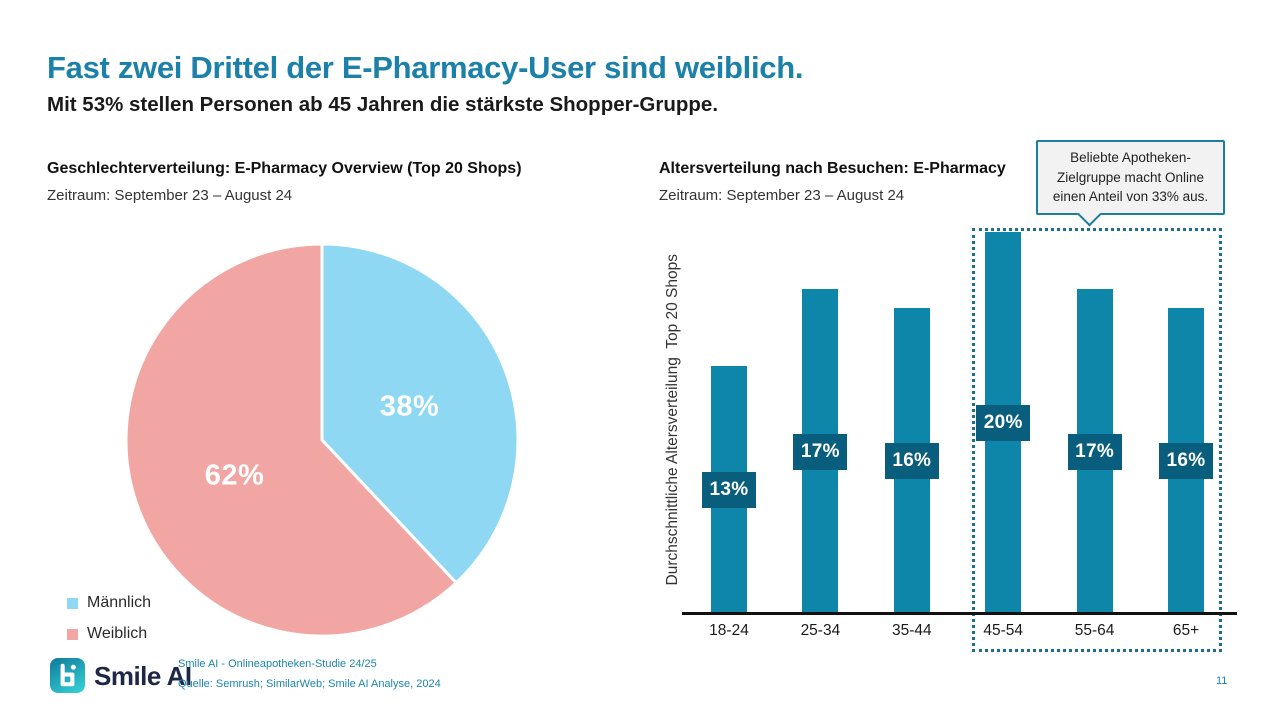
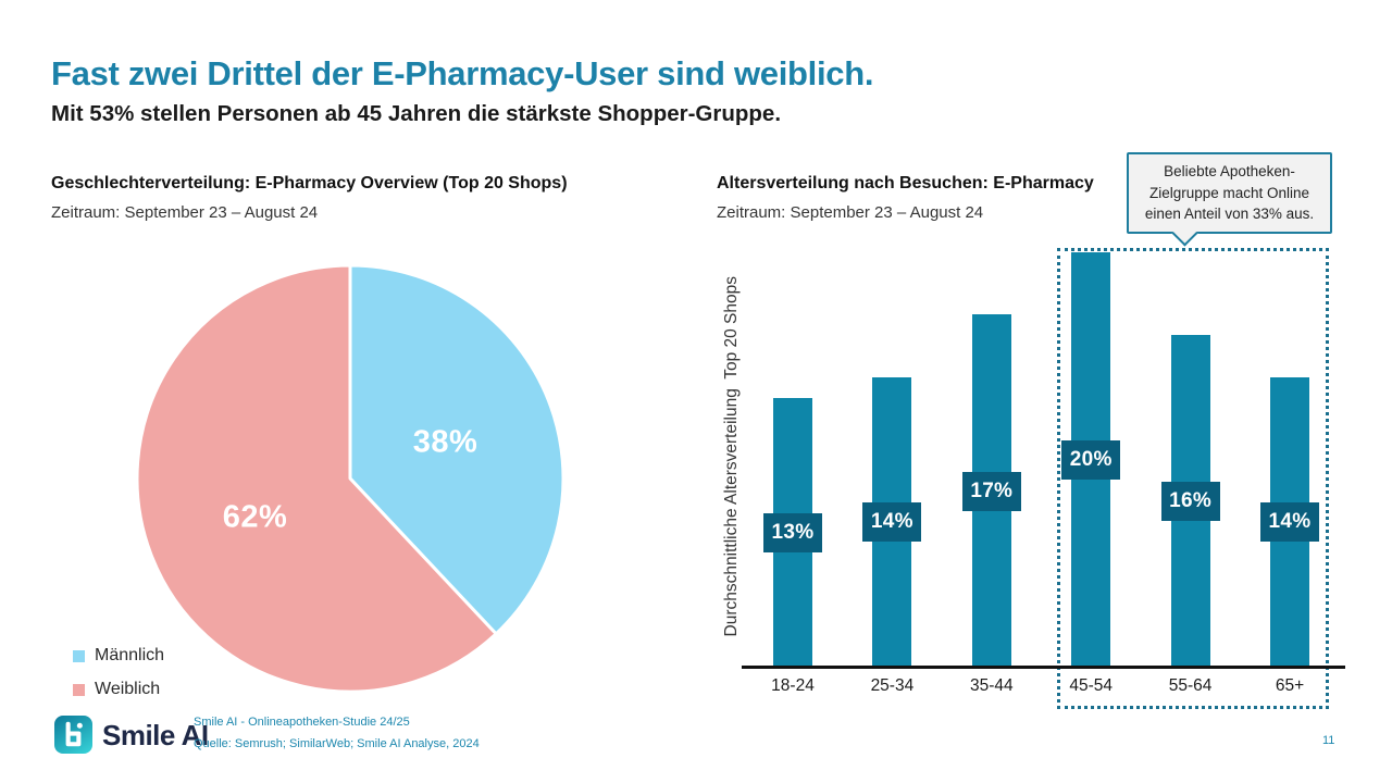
Altersverteilung nach Besuchen: E-Pharmacy/25-34: 17% -> 14%
Altersverteilung nach Besuchen: E-Pharmacy/35-44: 16% -> 17%
Altersverteilung nach Besuchen: E-Pharmacy/55-64: 17% -> 16%
Altersverteilung nach Besuchen: E-Pharmacy/65+: 16% -> 14%
